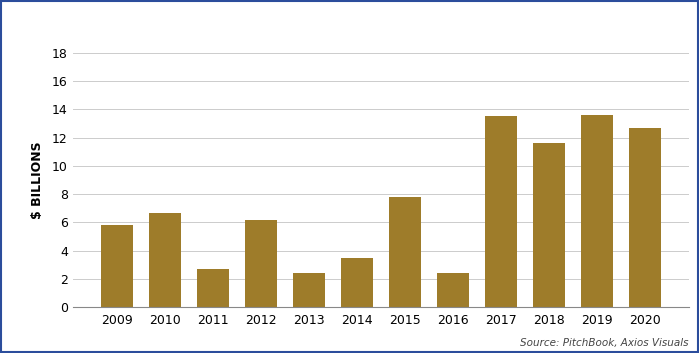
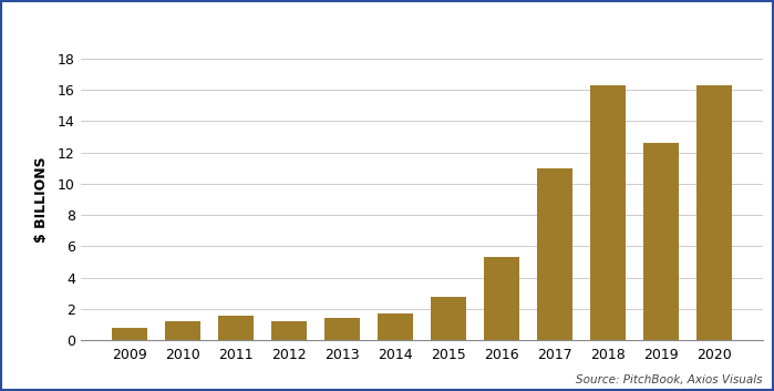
2009: 5.8 -> 0.8
2010: 6.7 -> 1.2
2011: 2.7 -> 1.6
2012: 6.2 -> 1.2
2013: 2.4 -> 1.4
2014: 3.5 -> 1.7
2015: 7.8 -> 2.8
2016: 2.4 -> 5.3
2017: 13.5 -> 11.0
2018: 11.6 -> 16.3
2019: 13.6 -> 12.6
2020: 12.7 -> 16.3
